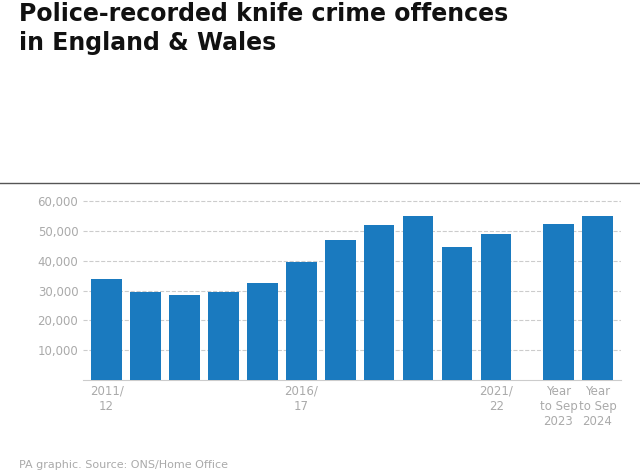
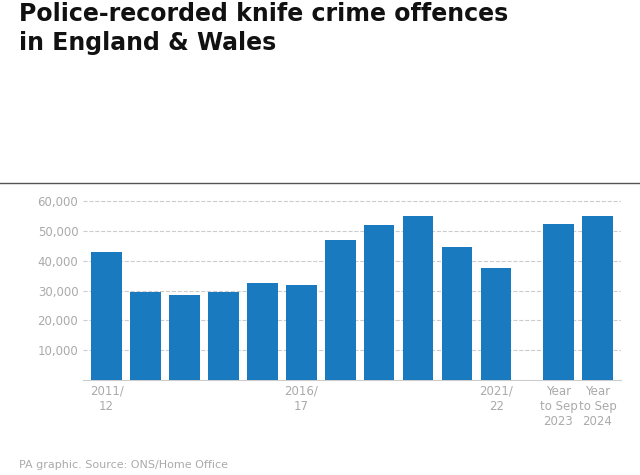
2011/ 12: 34,000 -> 43,000
2016/ 17: 39,500 -> 32,000
2021/ 22: 49,000 -> 37,500
